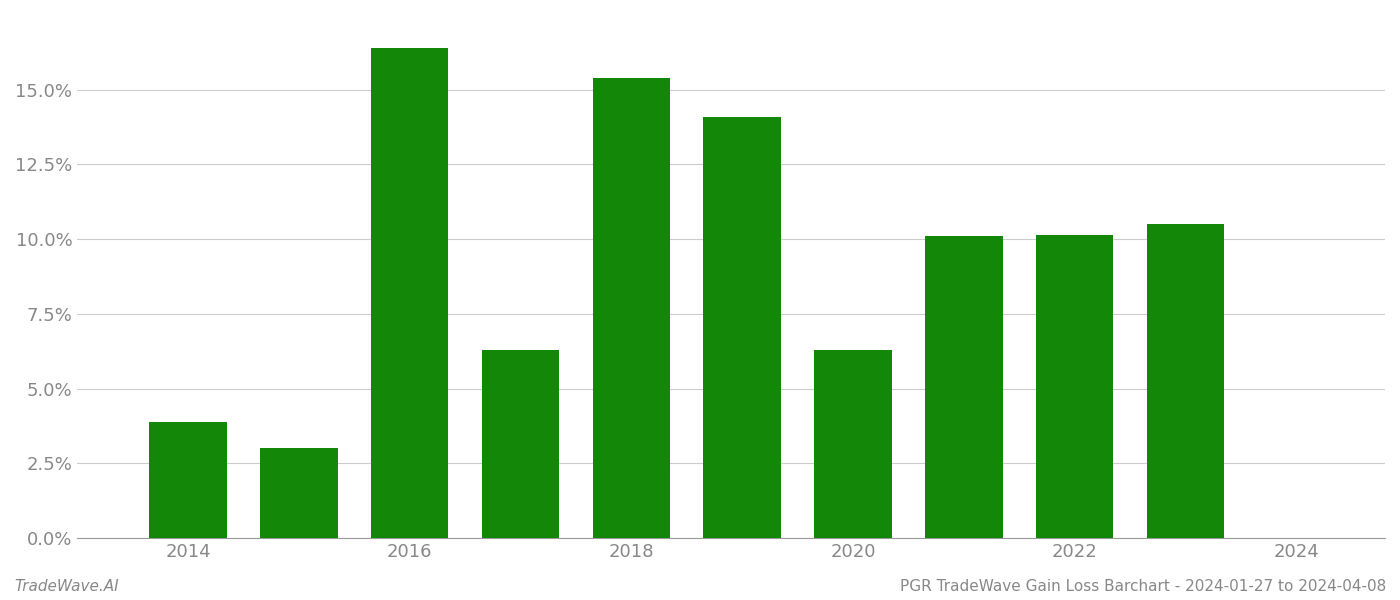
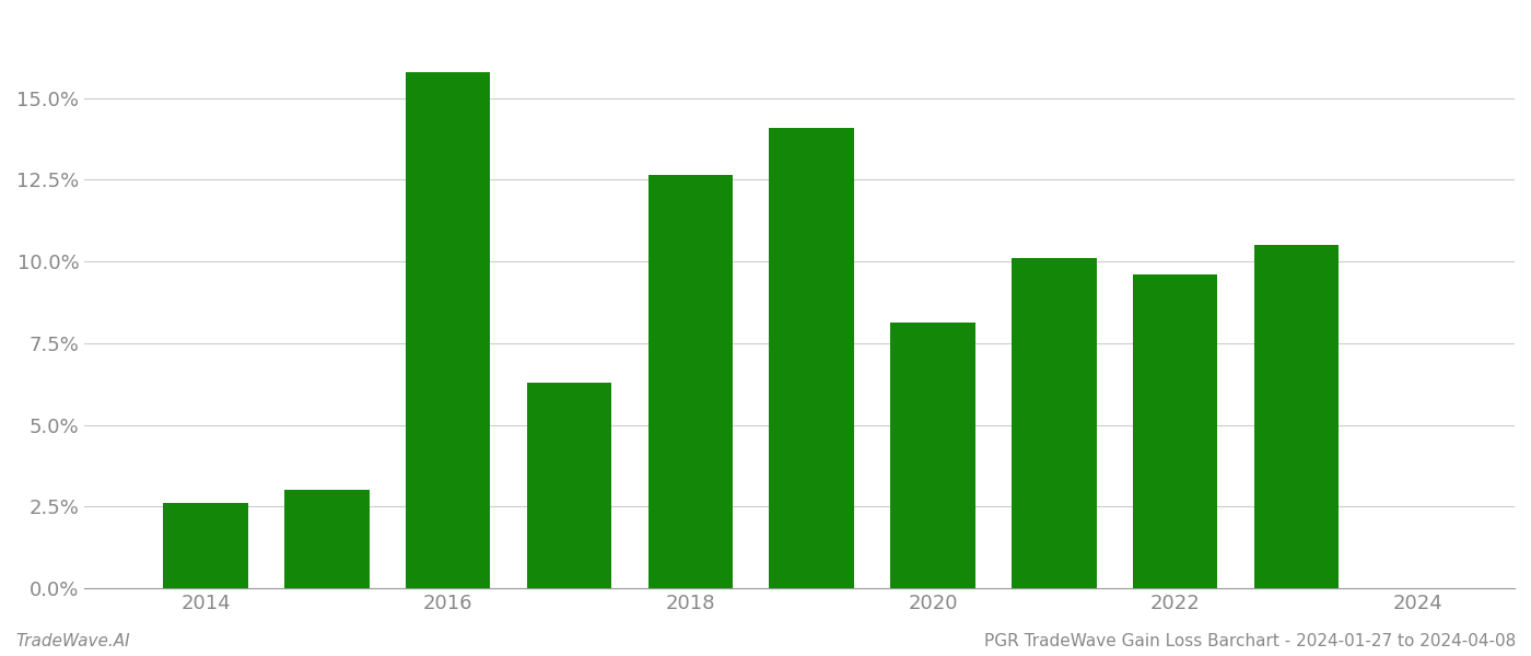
2014: 3.90% -> 2.60%
2016: 16.40% -> 15.80%
2018: 15.40% -> 12.65%
2020: 6.30% -> 8.15%
2022: 10.15% -> 9.60%
